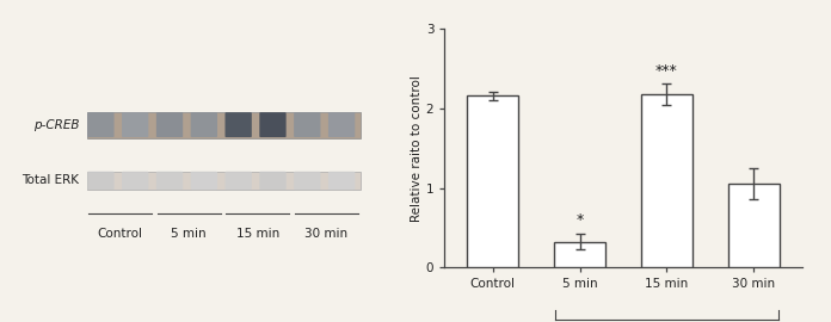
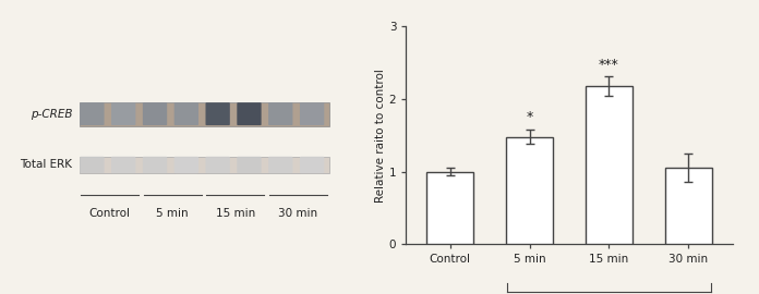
Control: 2.16 -> 1.00
5 min: 0.32 -> 1.48
